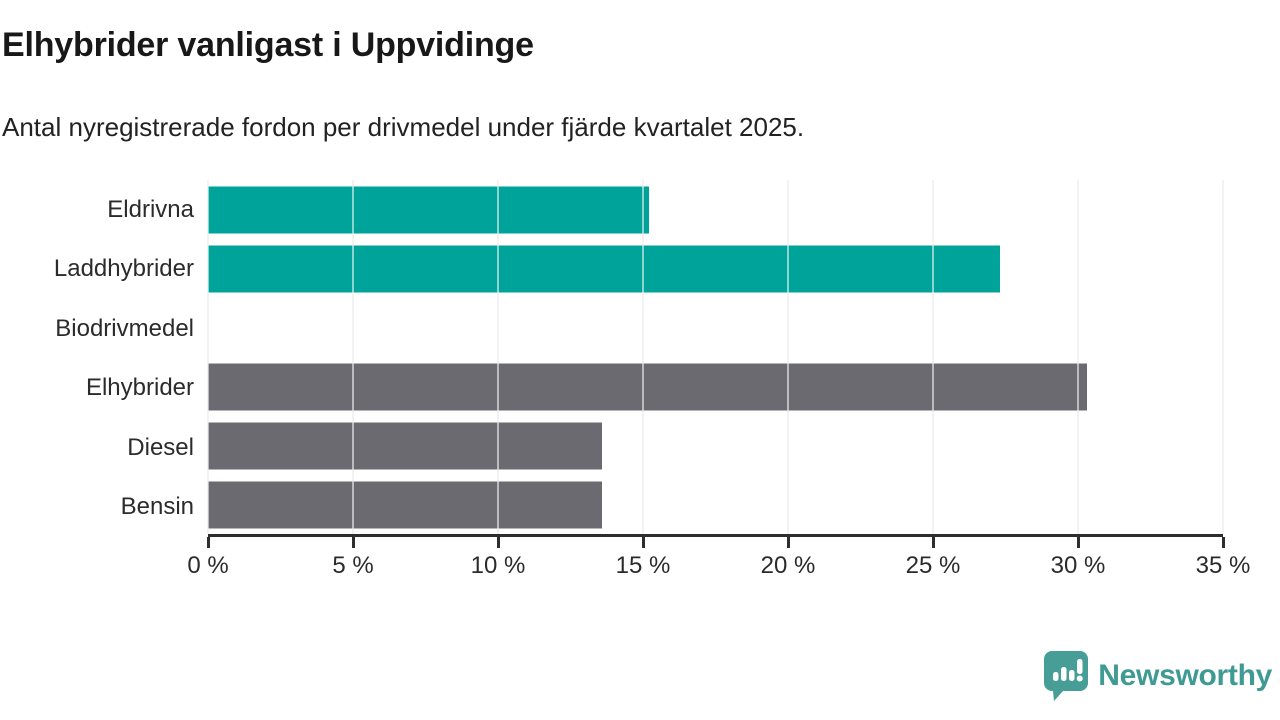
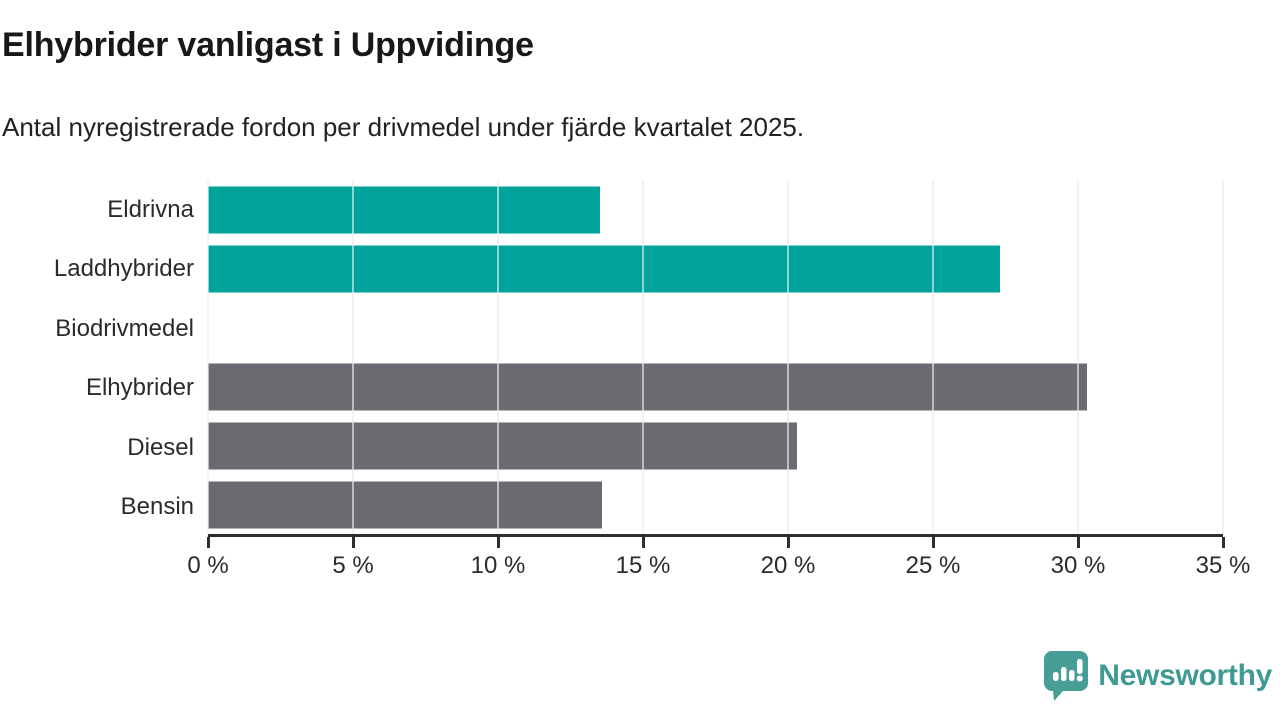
Eldrivna: 15.2% -> 13.5%
Diesel: 13.6% -> 20.3%
